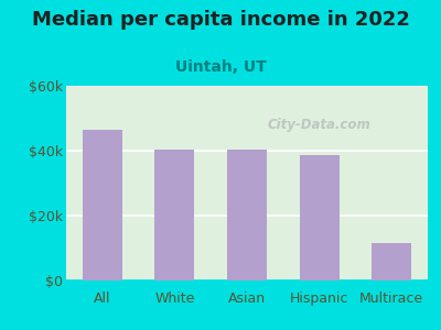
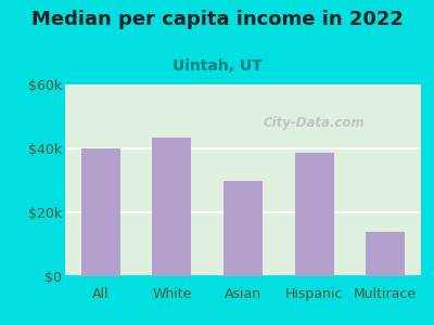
All: $46.5k -> $40.0k
White: $40.5k -> $43.5k
Asian: $40.5k -> $30.0k
Multirace: $11.5k -> $14.0k
